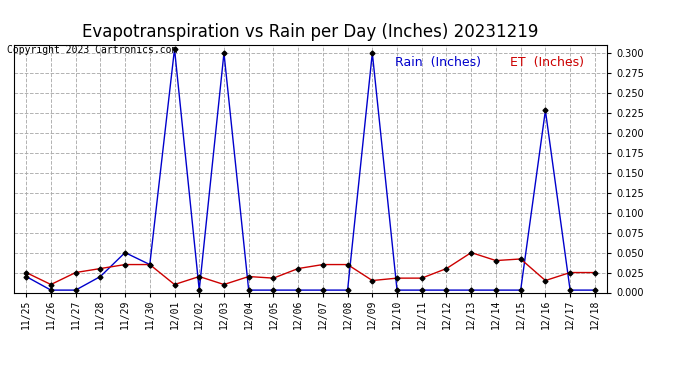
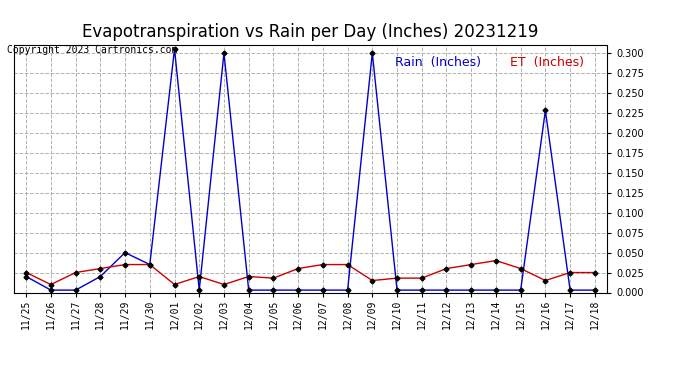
ET (Inches)/12/13: 0.050 -> 0.035
ET (Inches)/12/15: 0.042 -> 0.030
